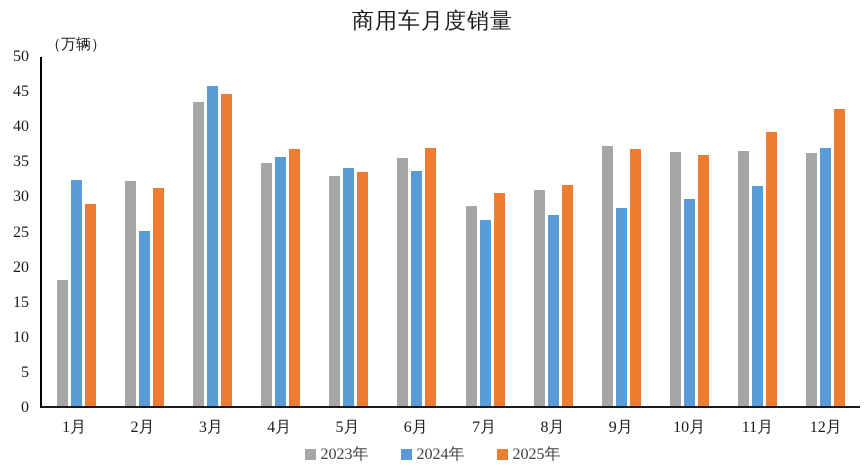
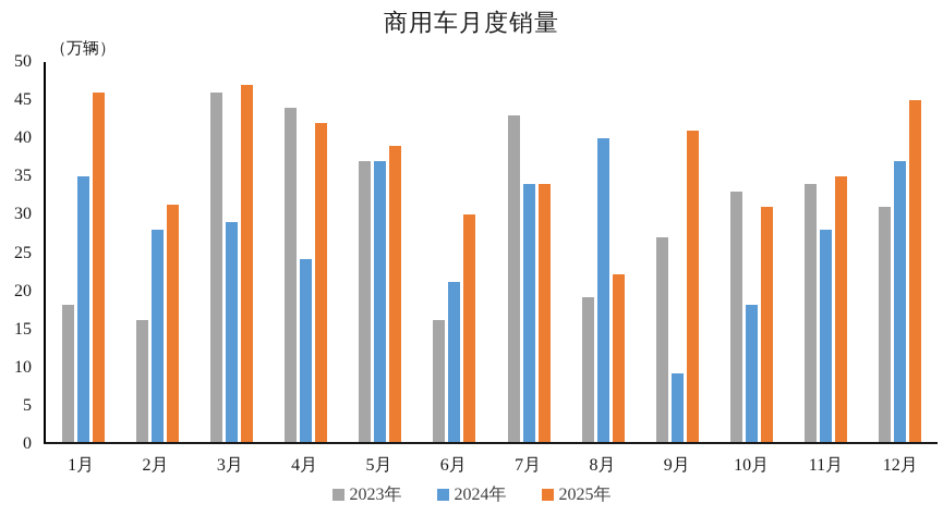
2024年/1月: 32 -> 35
2025年/1月: 29 -> 46
2023年/2月: 32 -> 16
2024年/2月: 25 -> 28
2023年/3月: 44 -> 46
2024年/3月: 46 -> 29
2025年/3月: 45 -> 47
2023年/4月: 35 -> 44
2024年/4月: 36 -> 24
2025年/4月: 37 -> 42
2023年/5月: 33 -> 37
2024年/5月: 34 -> 37
2025年/5月: 34 -> 39
2023年/6月: 36 -> 16
2024年/6月: 34 -> 21
2025年/6月: 37 -> 30
2023年/7月: 29 -> 43
2024年/7月: 27 -> 34
2025年/7月: 30 -> 34
2023年/8月: 31 -> 19
2024年/8月: 27 -> 40
2025年/8月: 32 -> 22
2023年/9月: 37 -> 27
2024年/9月: 28 -> 9
2025年/9月: 37 -> 41
2023年/10月: 36 -> 33
2024年/10月: 30 -> 18
2025年/10月: 36 -> 31
2023年/11月: 37 -> 34
2024年/11月: 32 -> 28
2025年/11月: 39 -> 35
2023年/12月: 36 -> 31
2025年/12月: 42 -> 45
